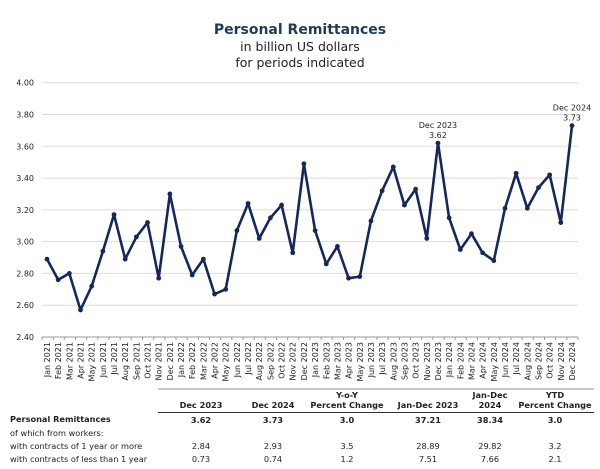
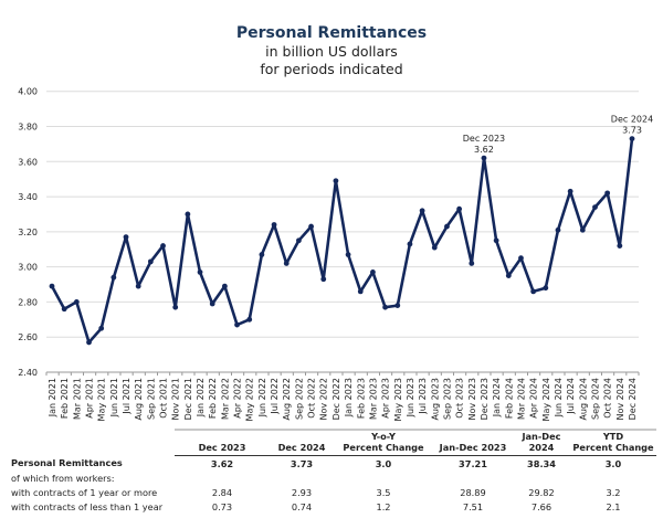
May 2021: 2.72 -> 2.65
Aug 2023: 3.47 -> 3.11
Apr 2024: 2.93 -> 2.86
